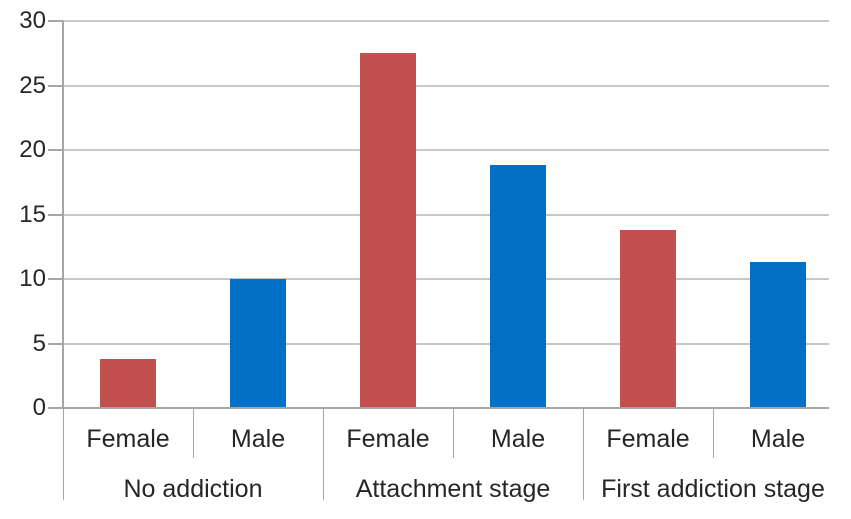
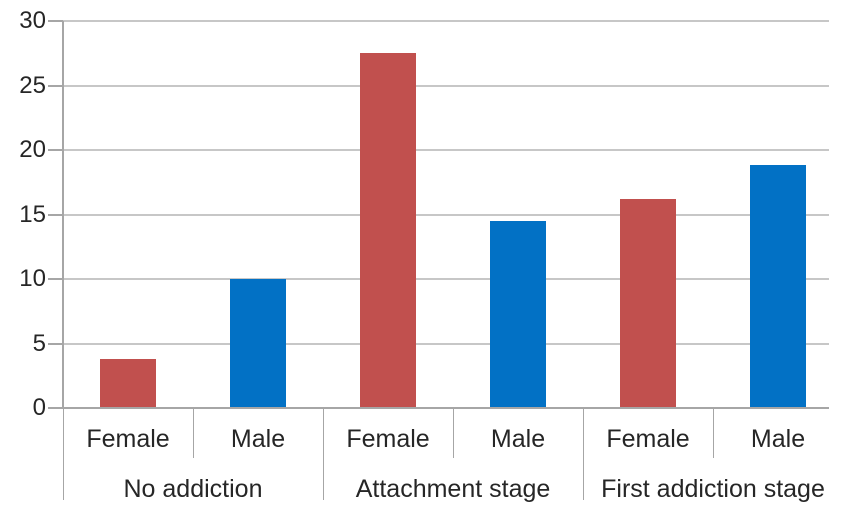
Male/Attachment stage: 18.8 -> 14.5
Female/First addiction stage: 13.8 -> 16.2
Male/First addiction stage: 11.3 -> 18.8
